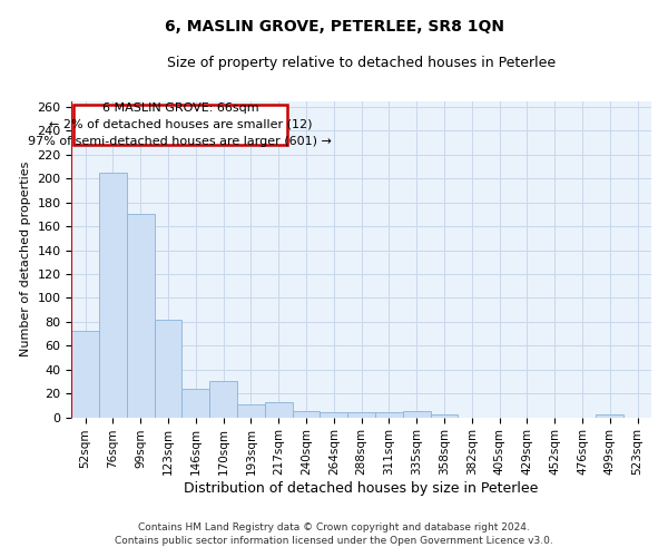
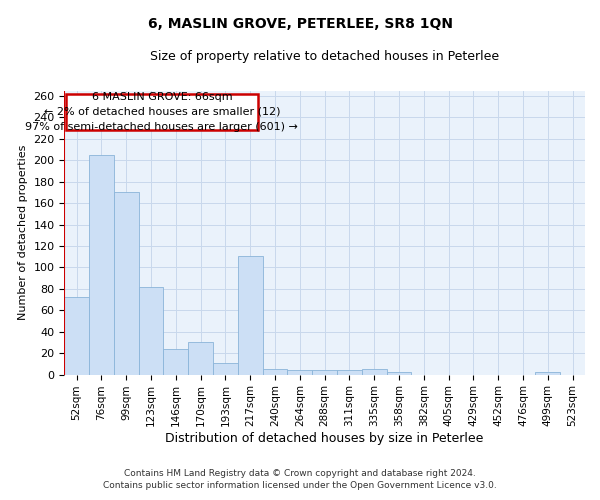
217sqm: 13 -> 111
